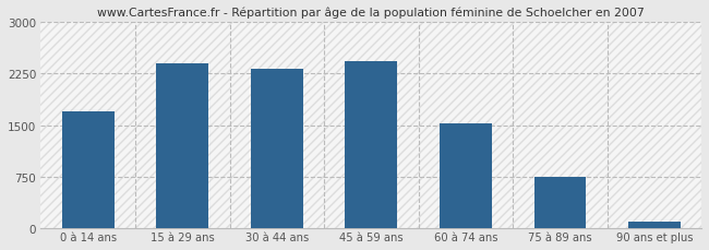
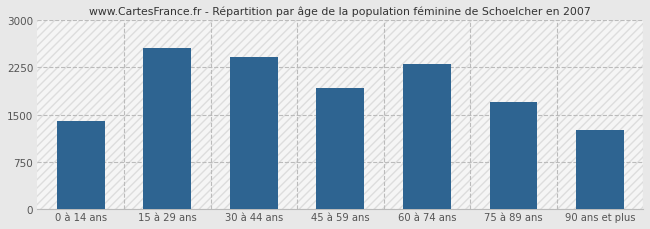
0 à 14 ans: 1700 -> 1400
15 à 29 ans: 2400 -> 2560
30 à 44 ans: 2320 -> 2420
45 à 59 ans: 2430 -> 1920
60 à 74 ans: 1530 -> 2300
75 à 89 ans: 750 -> 1700
90 ans et plus: 100 -> 1260
